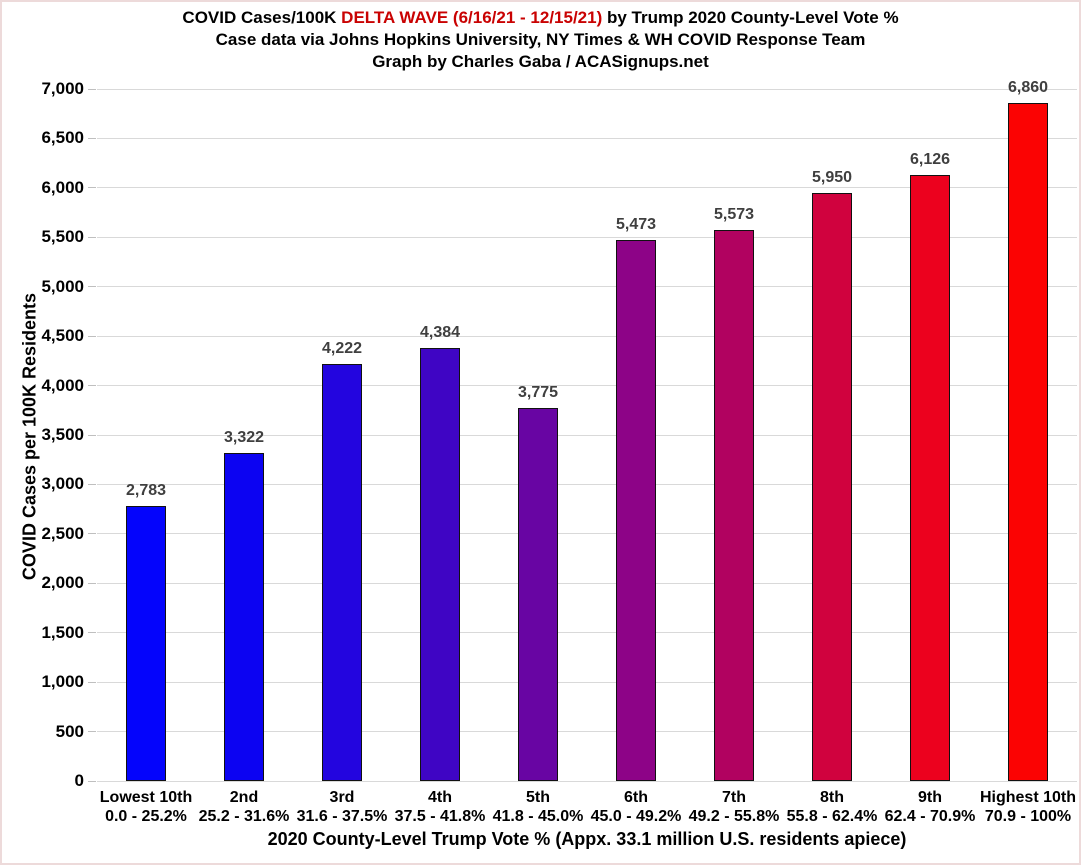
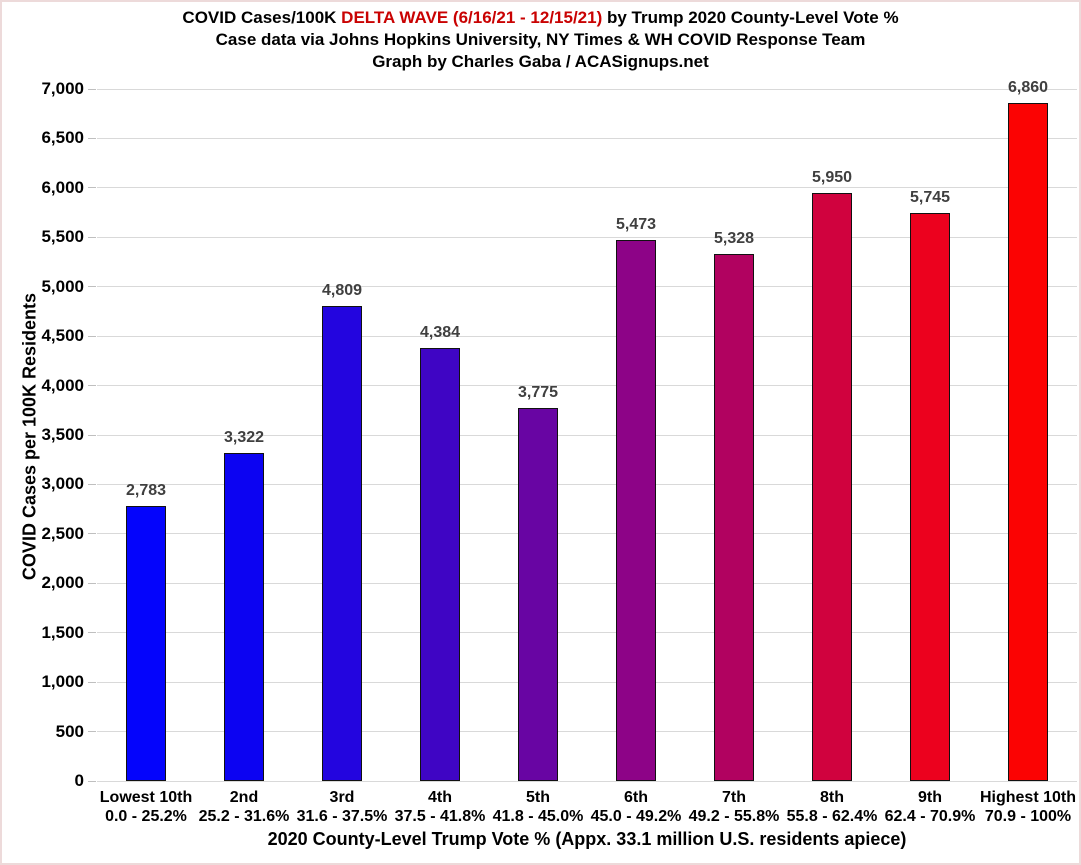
3rd: 4,222 -> 4,809
7th: 5,573 -> 5,328
9th: 6,126 -> 5,745
